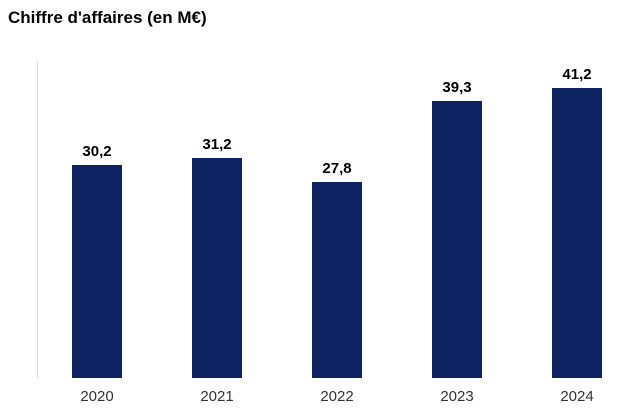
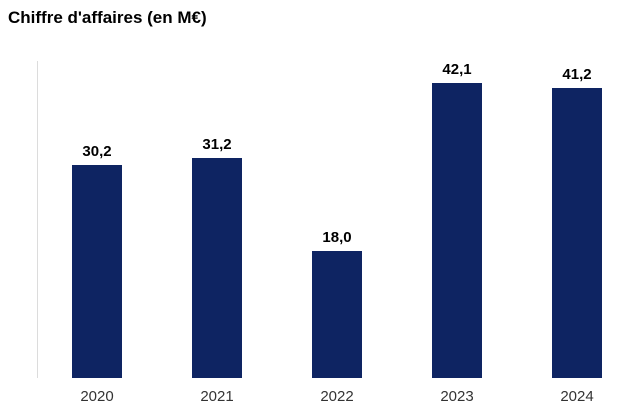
2022: 27,8 -> 18,0
2023: 39,3 -> 42,1
